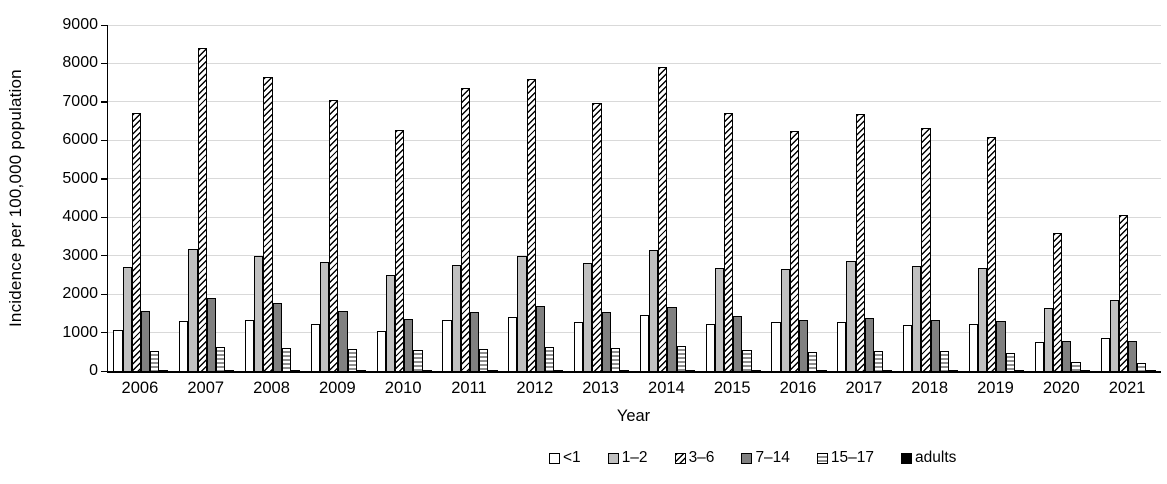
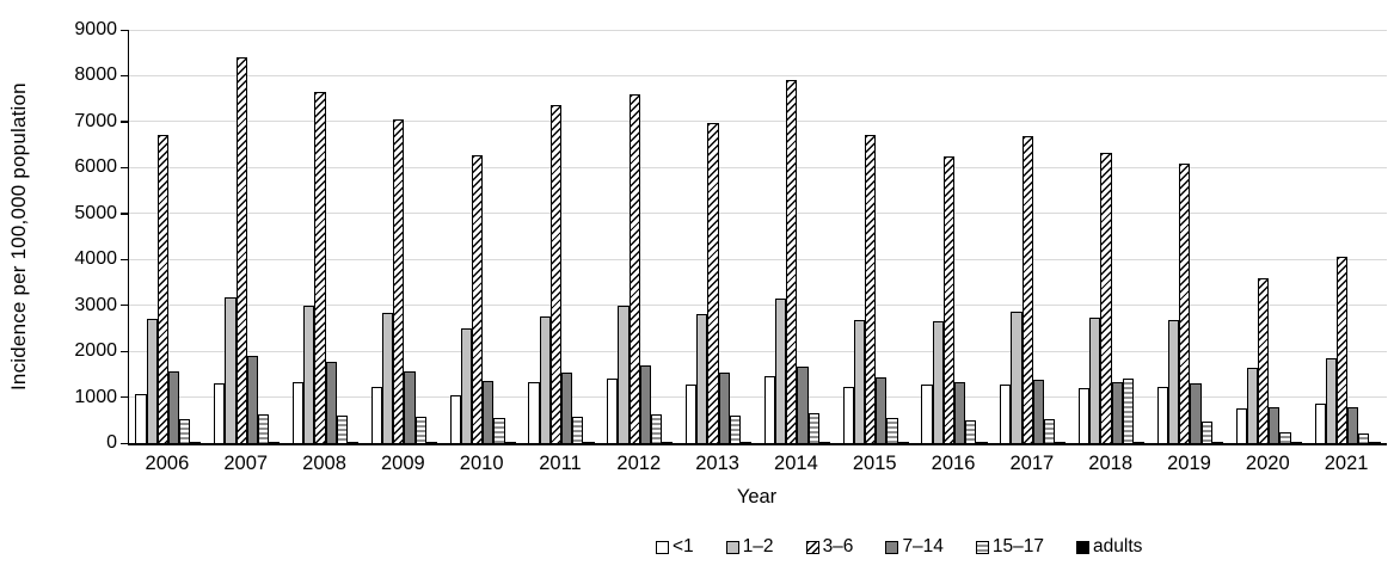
15–17/2018: 500 -> 1400
